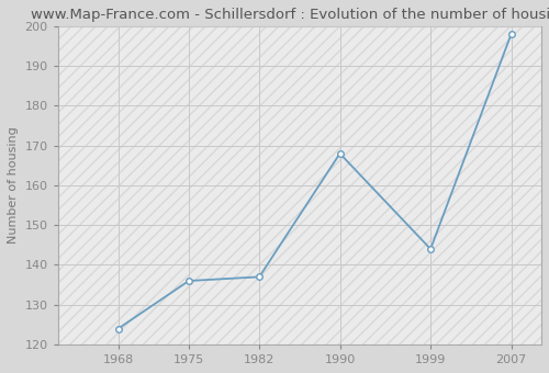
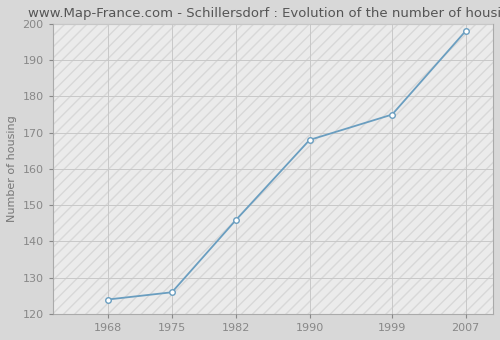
1975: 136 -> 126
1982: 137 -> 146
1999: 144 -> 175
